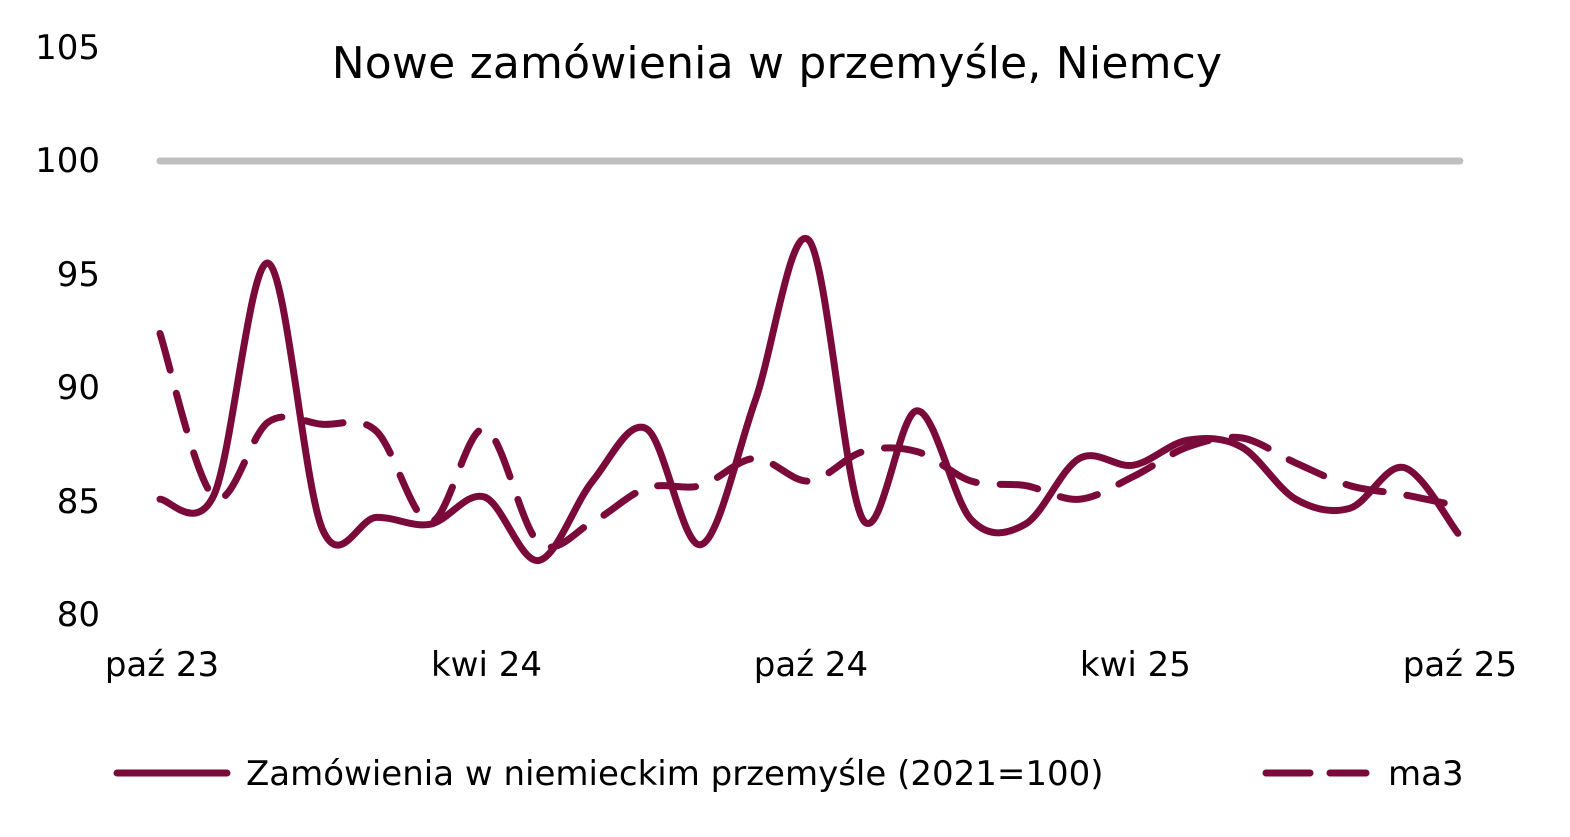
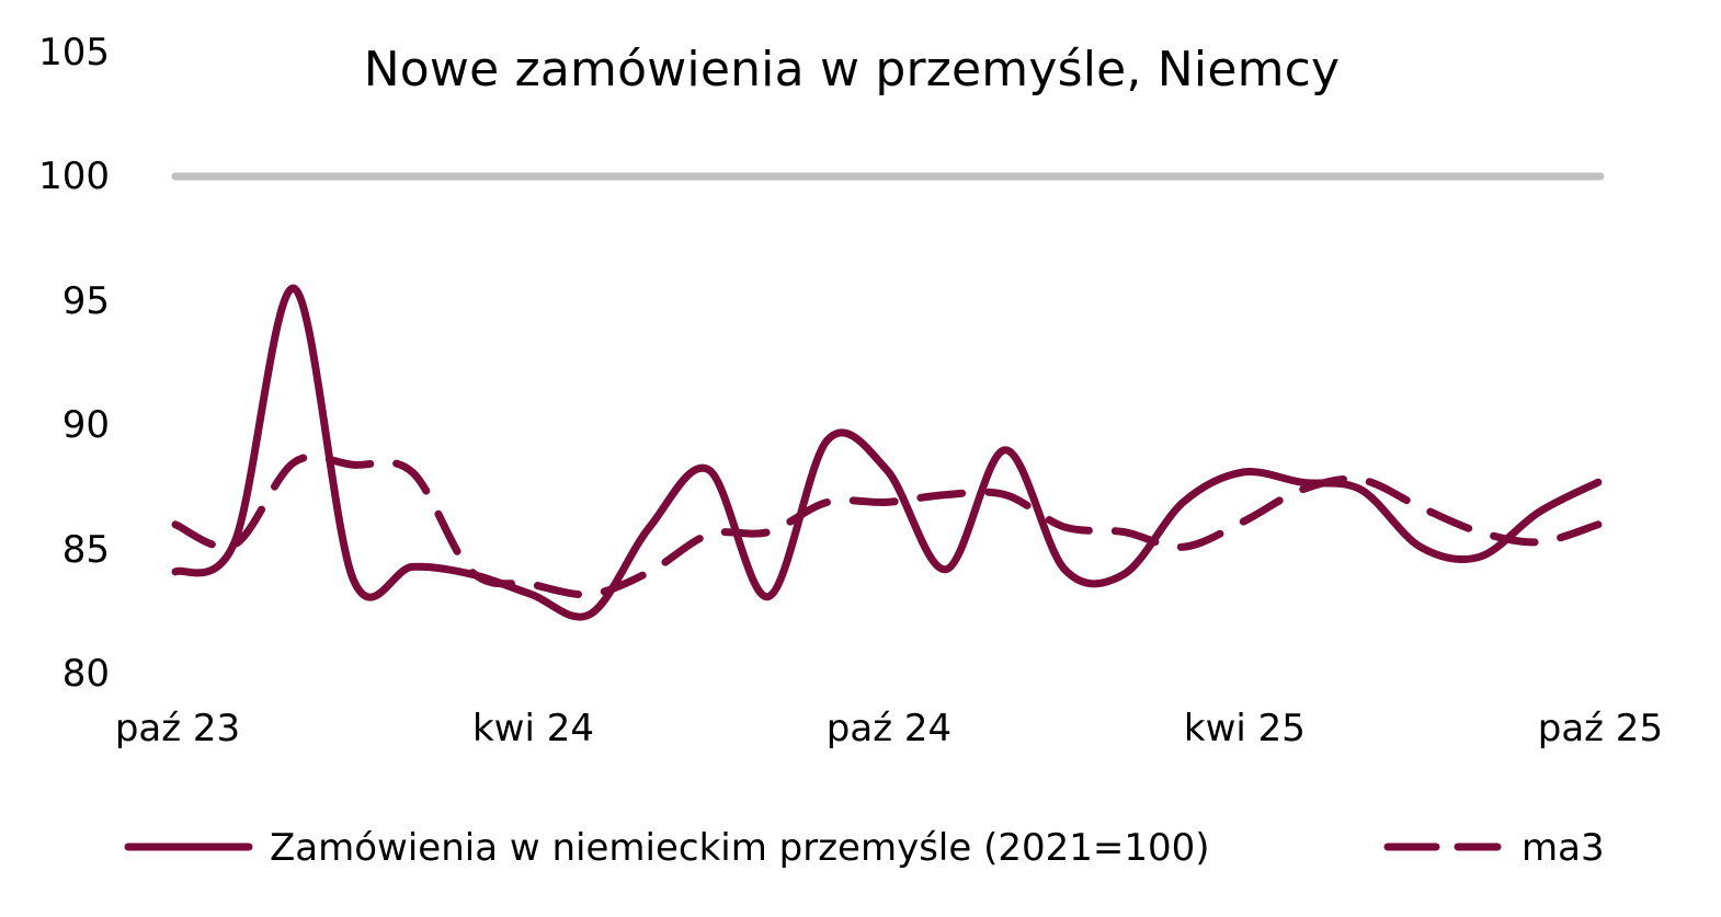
Zamówienia w niemieckim przemyśle (2021=100)/paź 23: 85.1 -> 84.1
ma3/paź 23: 92.4 -> 86.0
Zamówienia w niemieckim przemyśle (2021=100)/kwi 24: 85.2 -> 83.2
ma3/kwi 24: 88.2 -> 83.6
Zamówienia w niemieckim przemyśle (2021=100)/paź 24: 96.5 -> 88.2
ma3/paź 24: 85.9 -> 86.9
Zamówienia w niemieckim przemyśle (2021=100)/kwi 25: 86.6 -> 88.1
Zamówienia w niemieckim przemyśle (2021=100)/paź 25: 83.6 -> 87.7
ma3/paź 25: 84.8 -> 86.0
